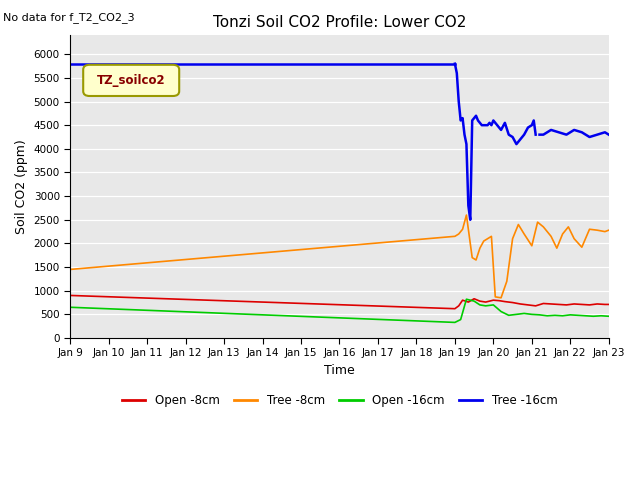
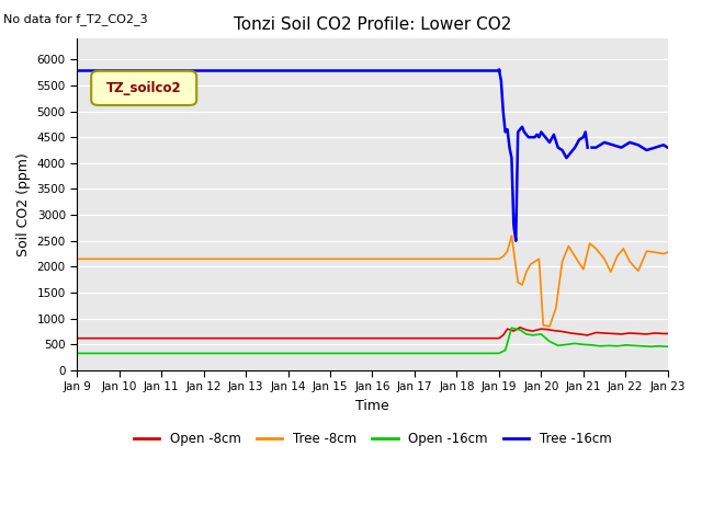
Open -8cm/Jan 9: 900 -> 620
Tree -8cm/Jan 9: 1450 -> 2150
Open -16cm/Jan 9: 650 -> 330
